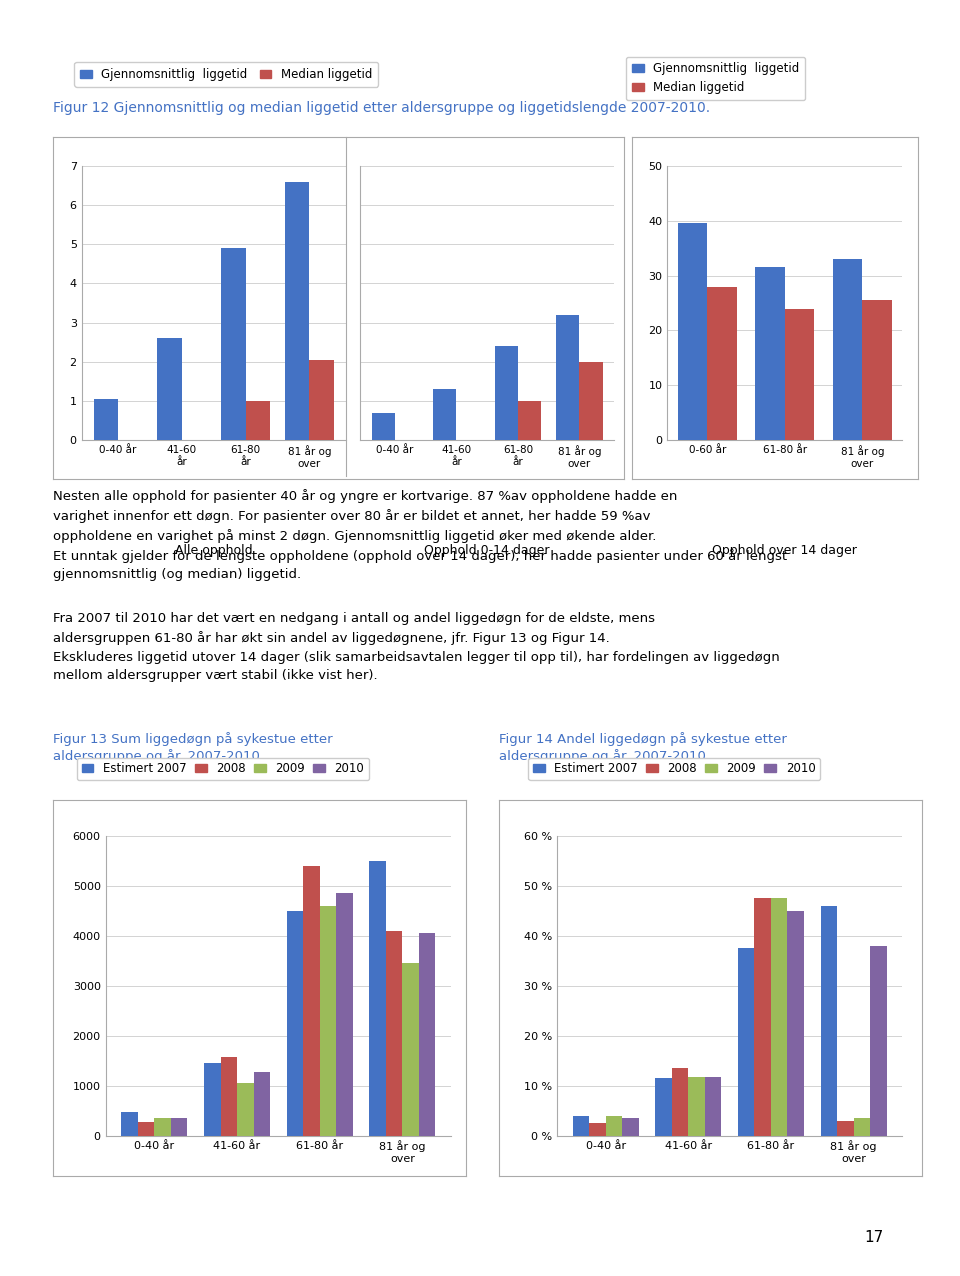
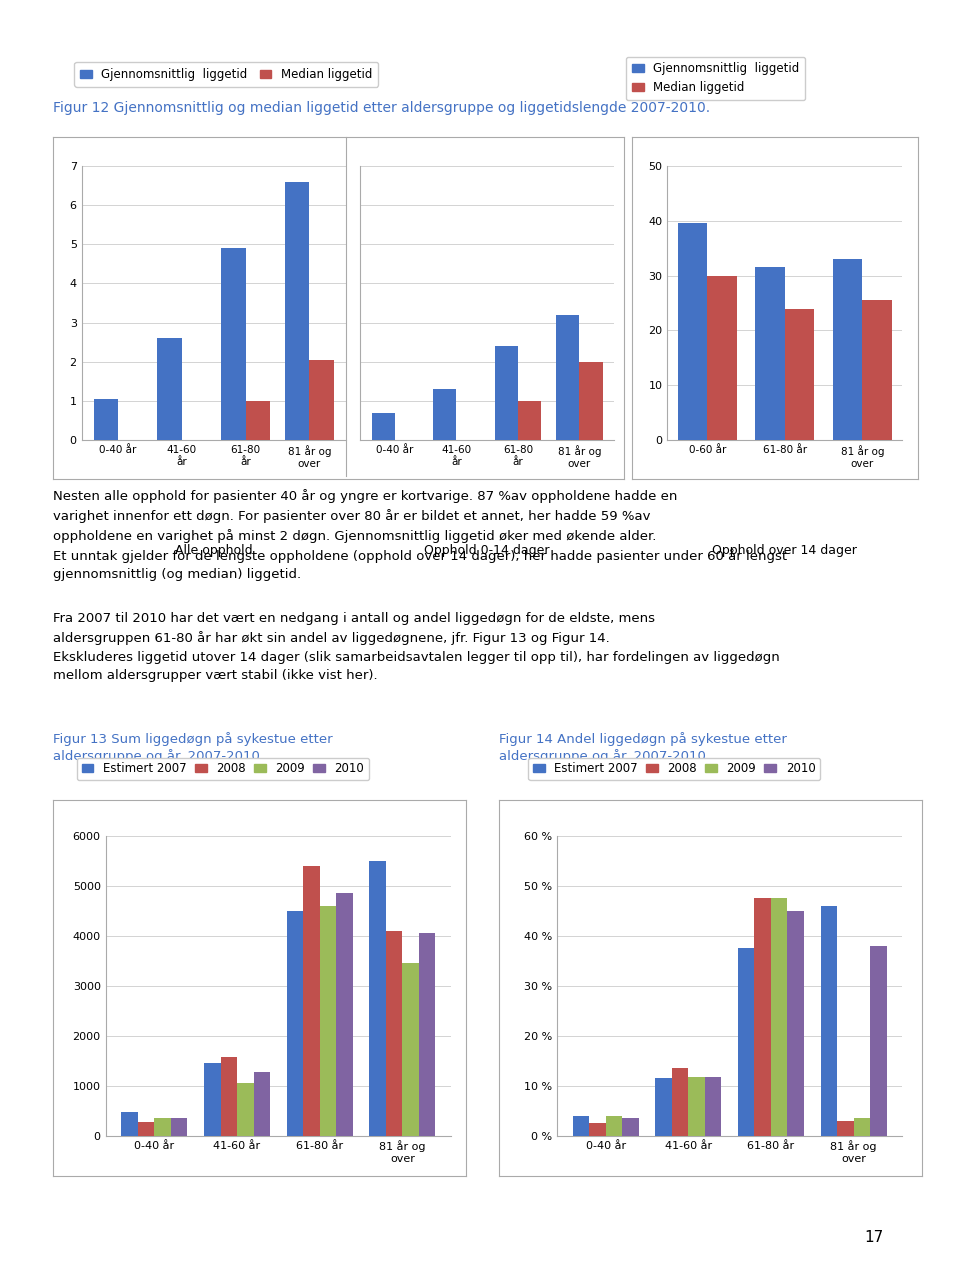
Median liggetid/0-60 år: 28.0 -> 30.0
